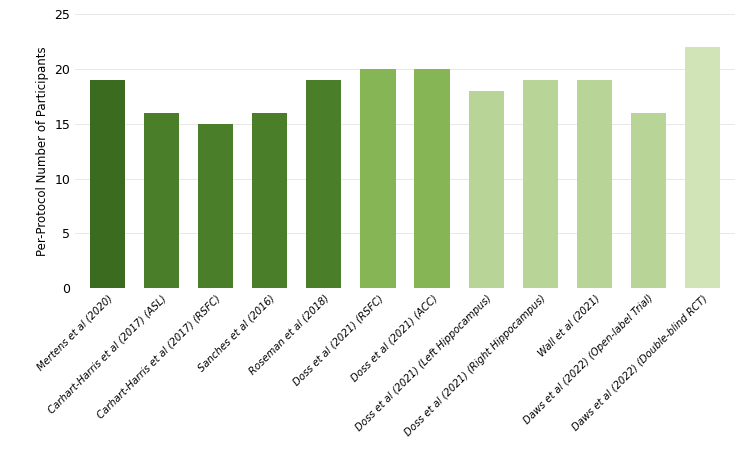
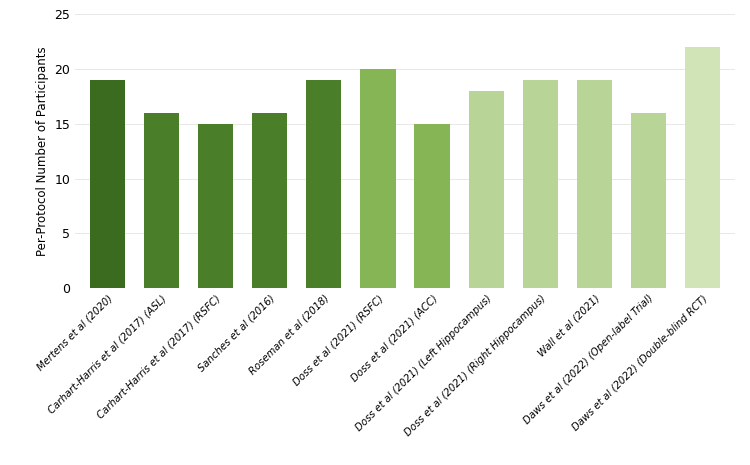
Doss et al (2021) (ACC): 20 -> 15
